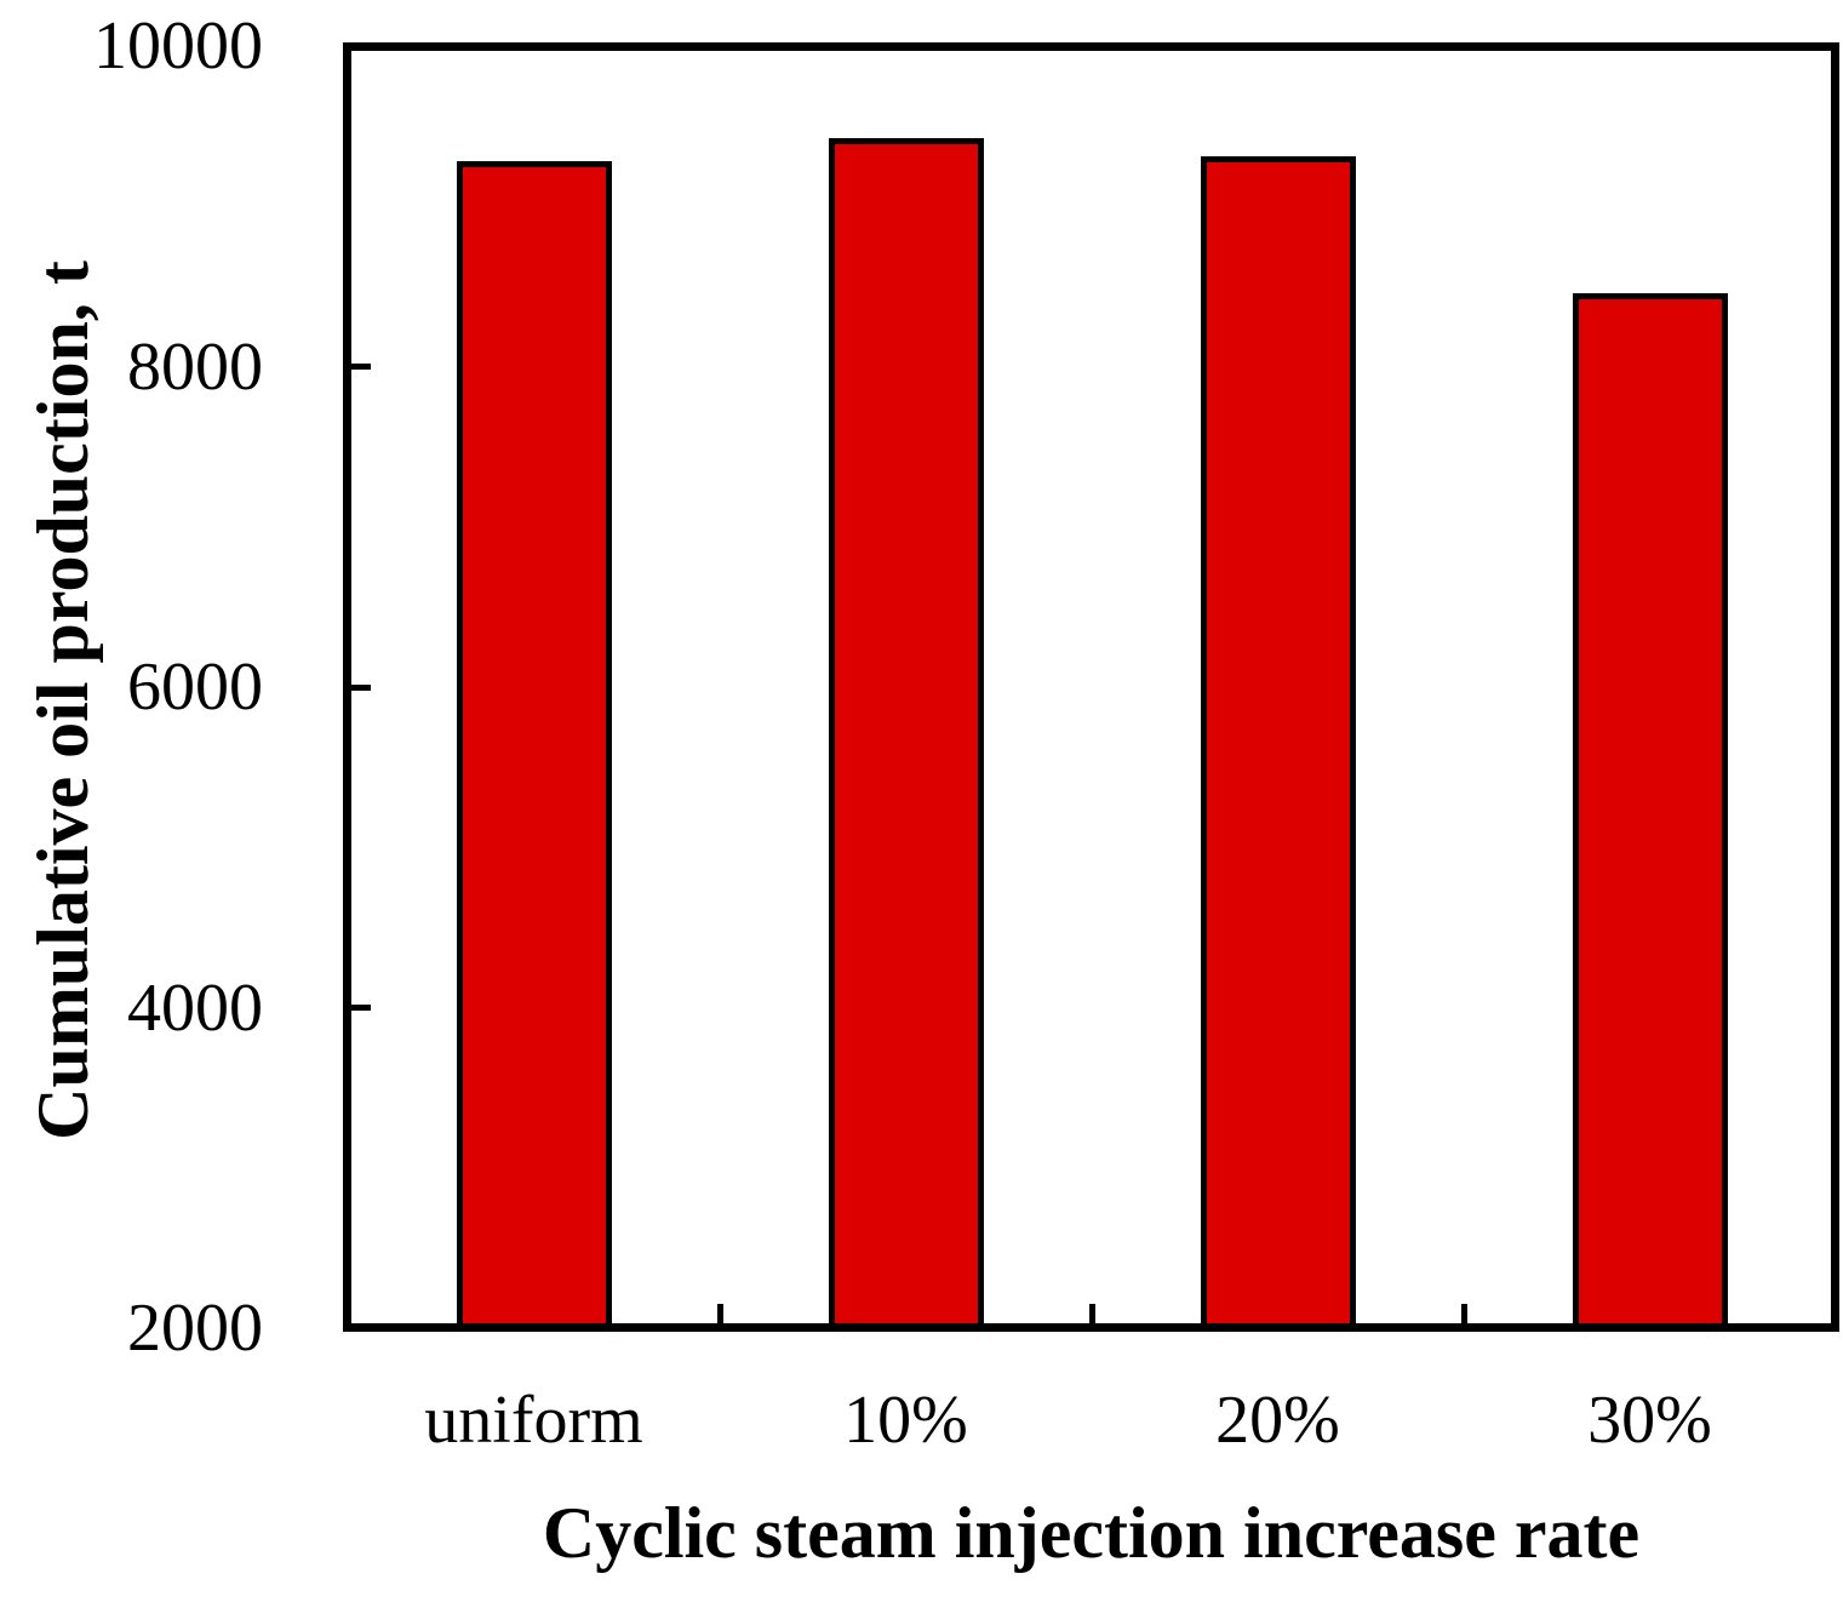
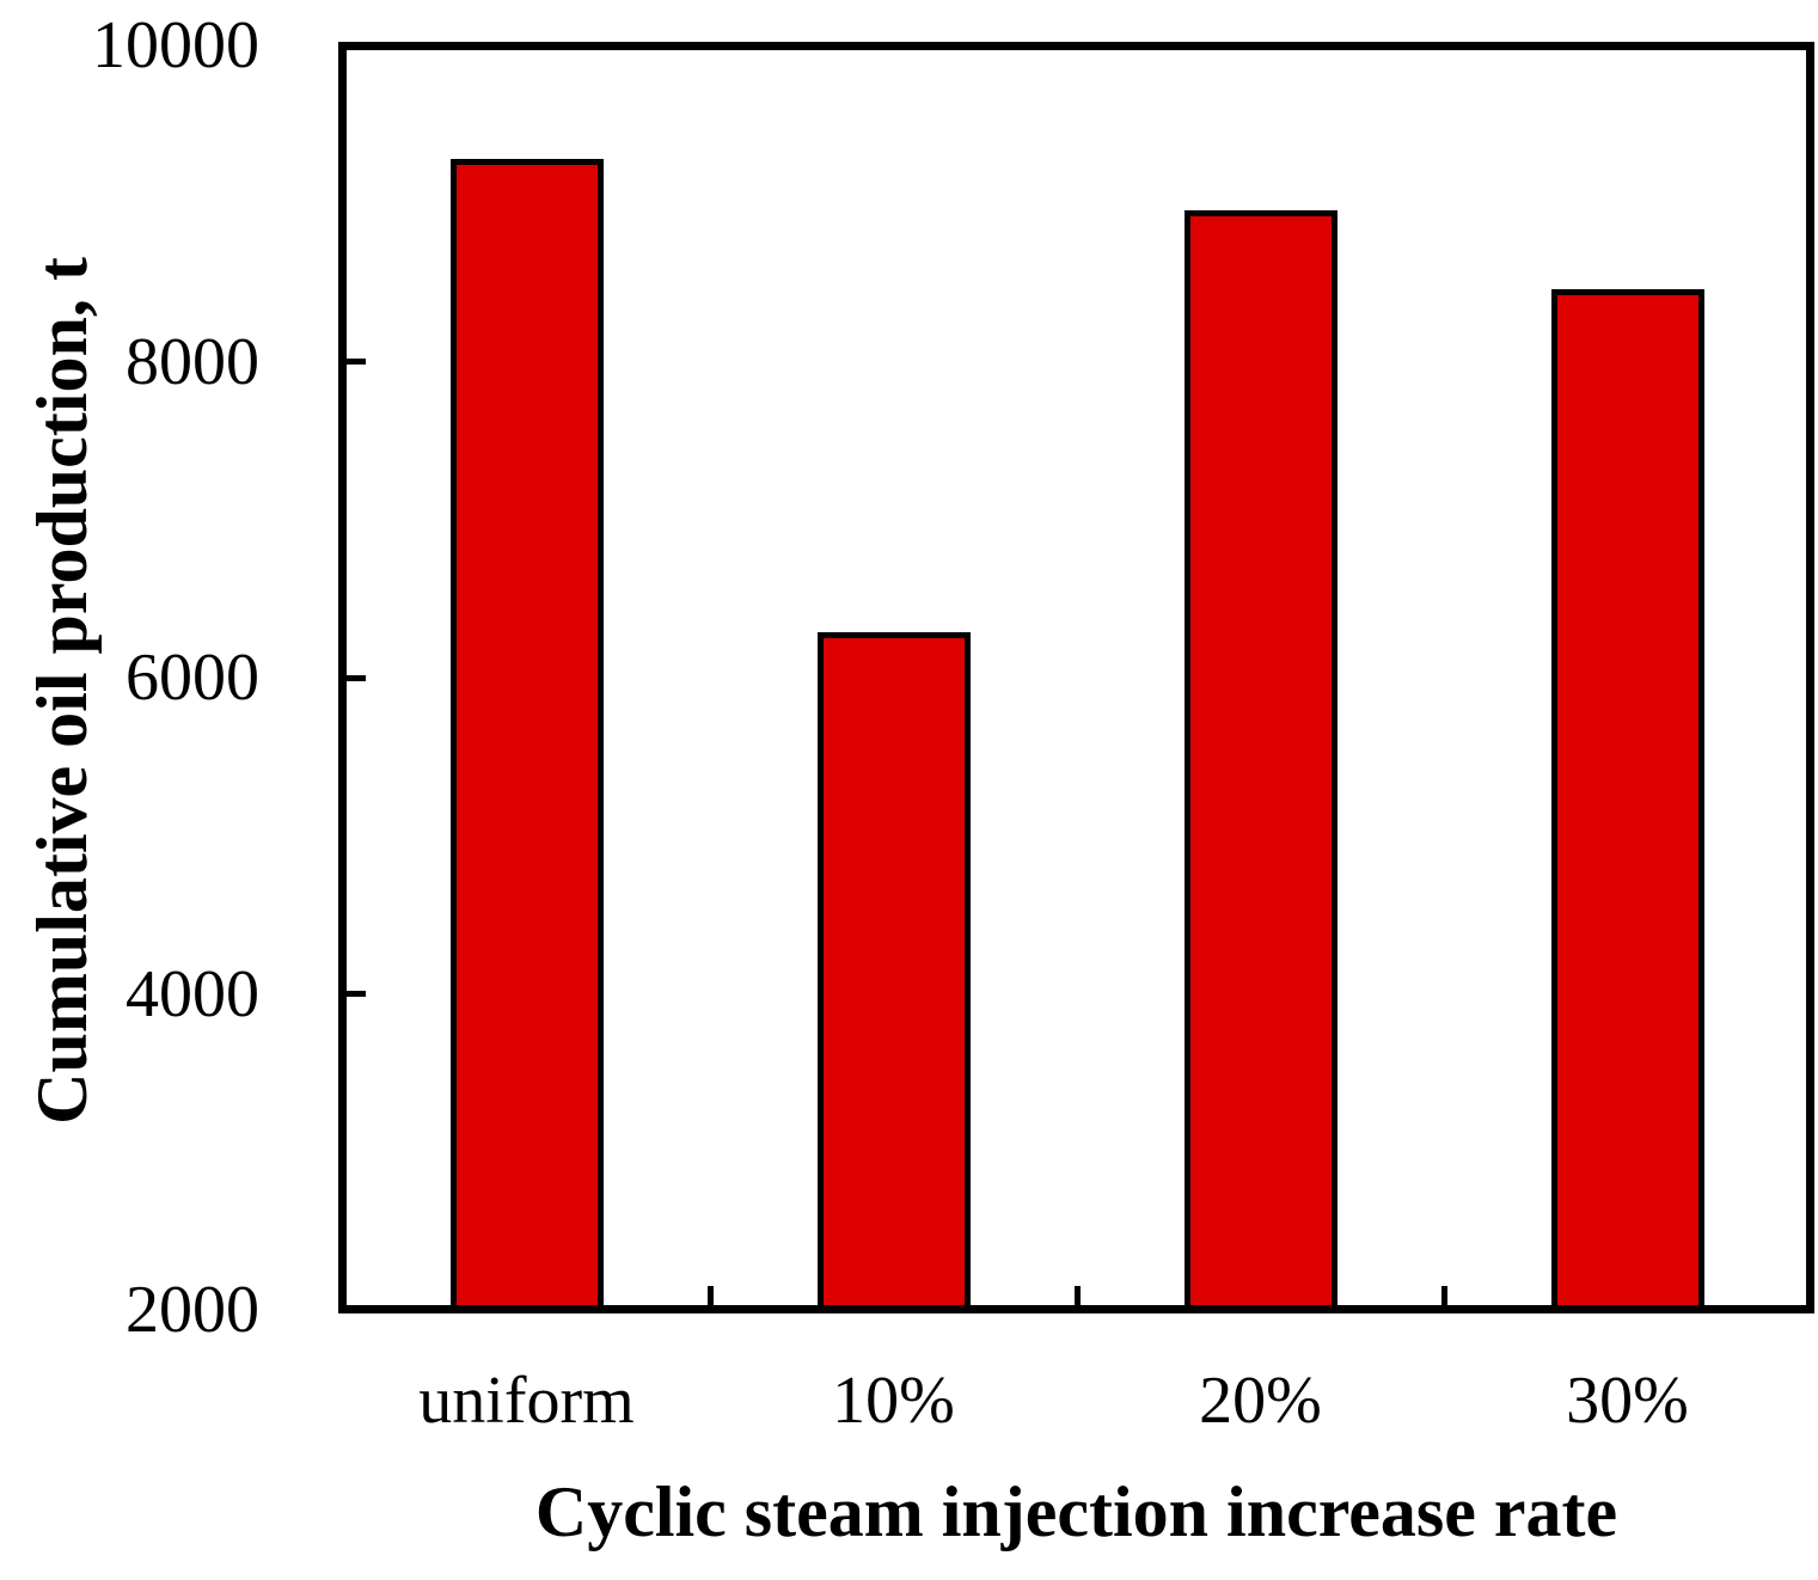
10%: 9410 -> 6270
20%: 9290 -> 8940
